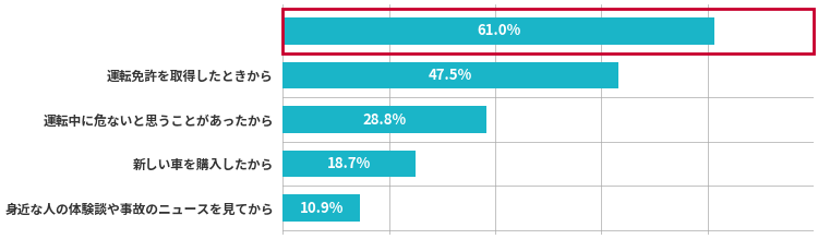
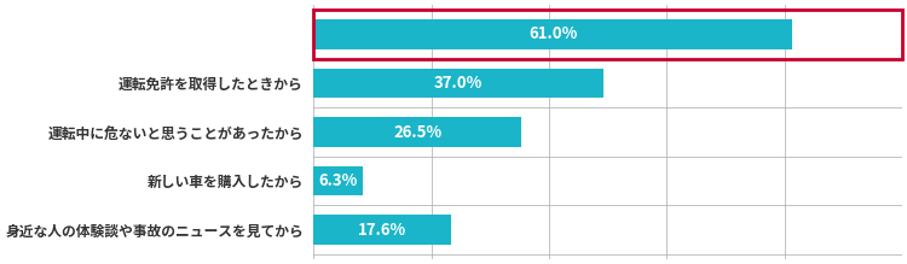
運転免許を取得したときから: 47.5% -> 37.0%
運転中に危ないと思うことがあったから: 28.8% -> 26.5%
新しい車を購入したから: 18.7% -> 6.3%
身近な人の体験談や事故のニュースを見てから: 10.9% -> 17.6%
